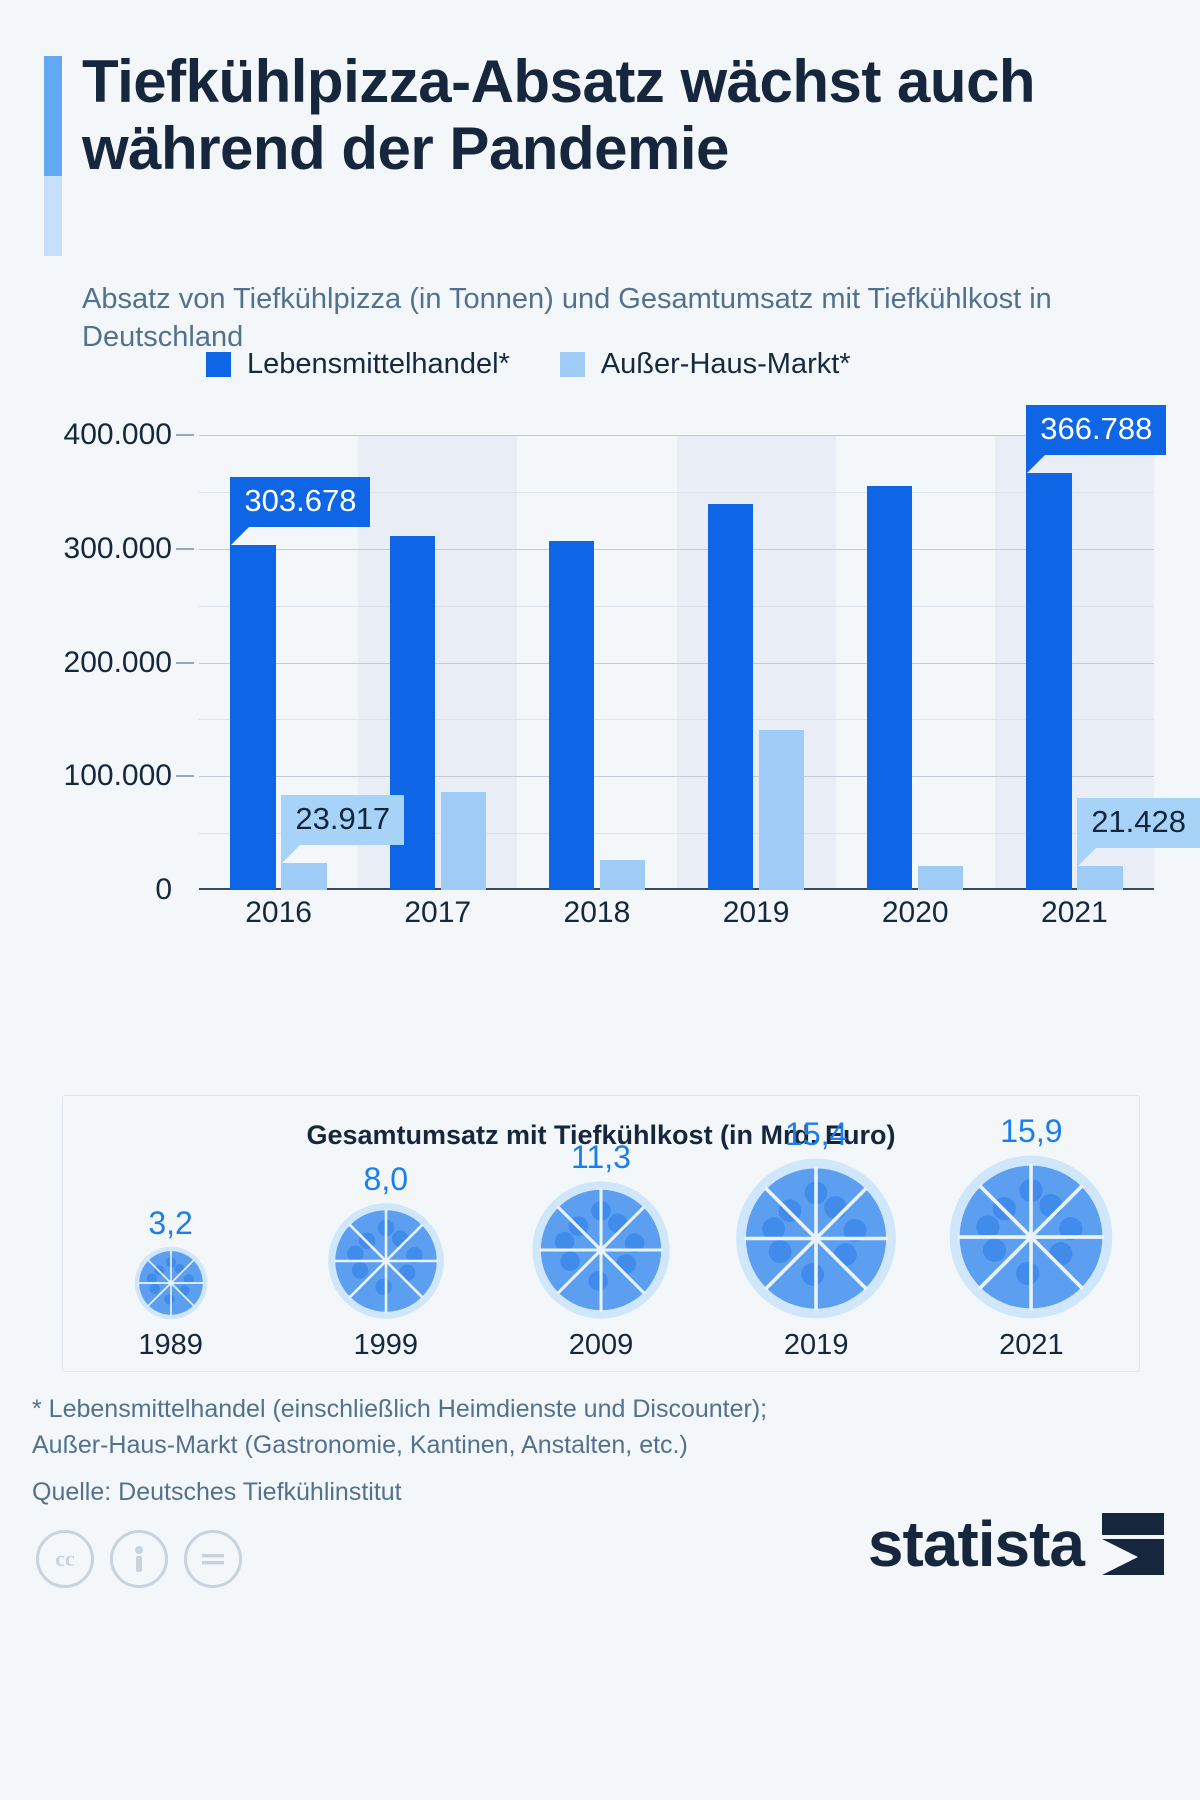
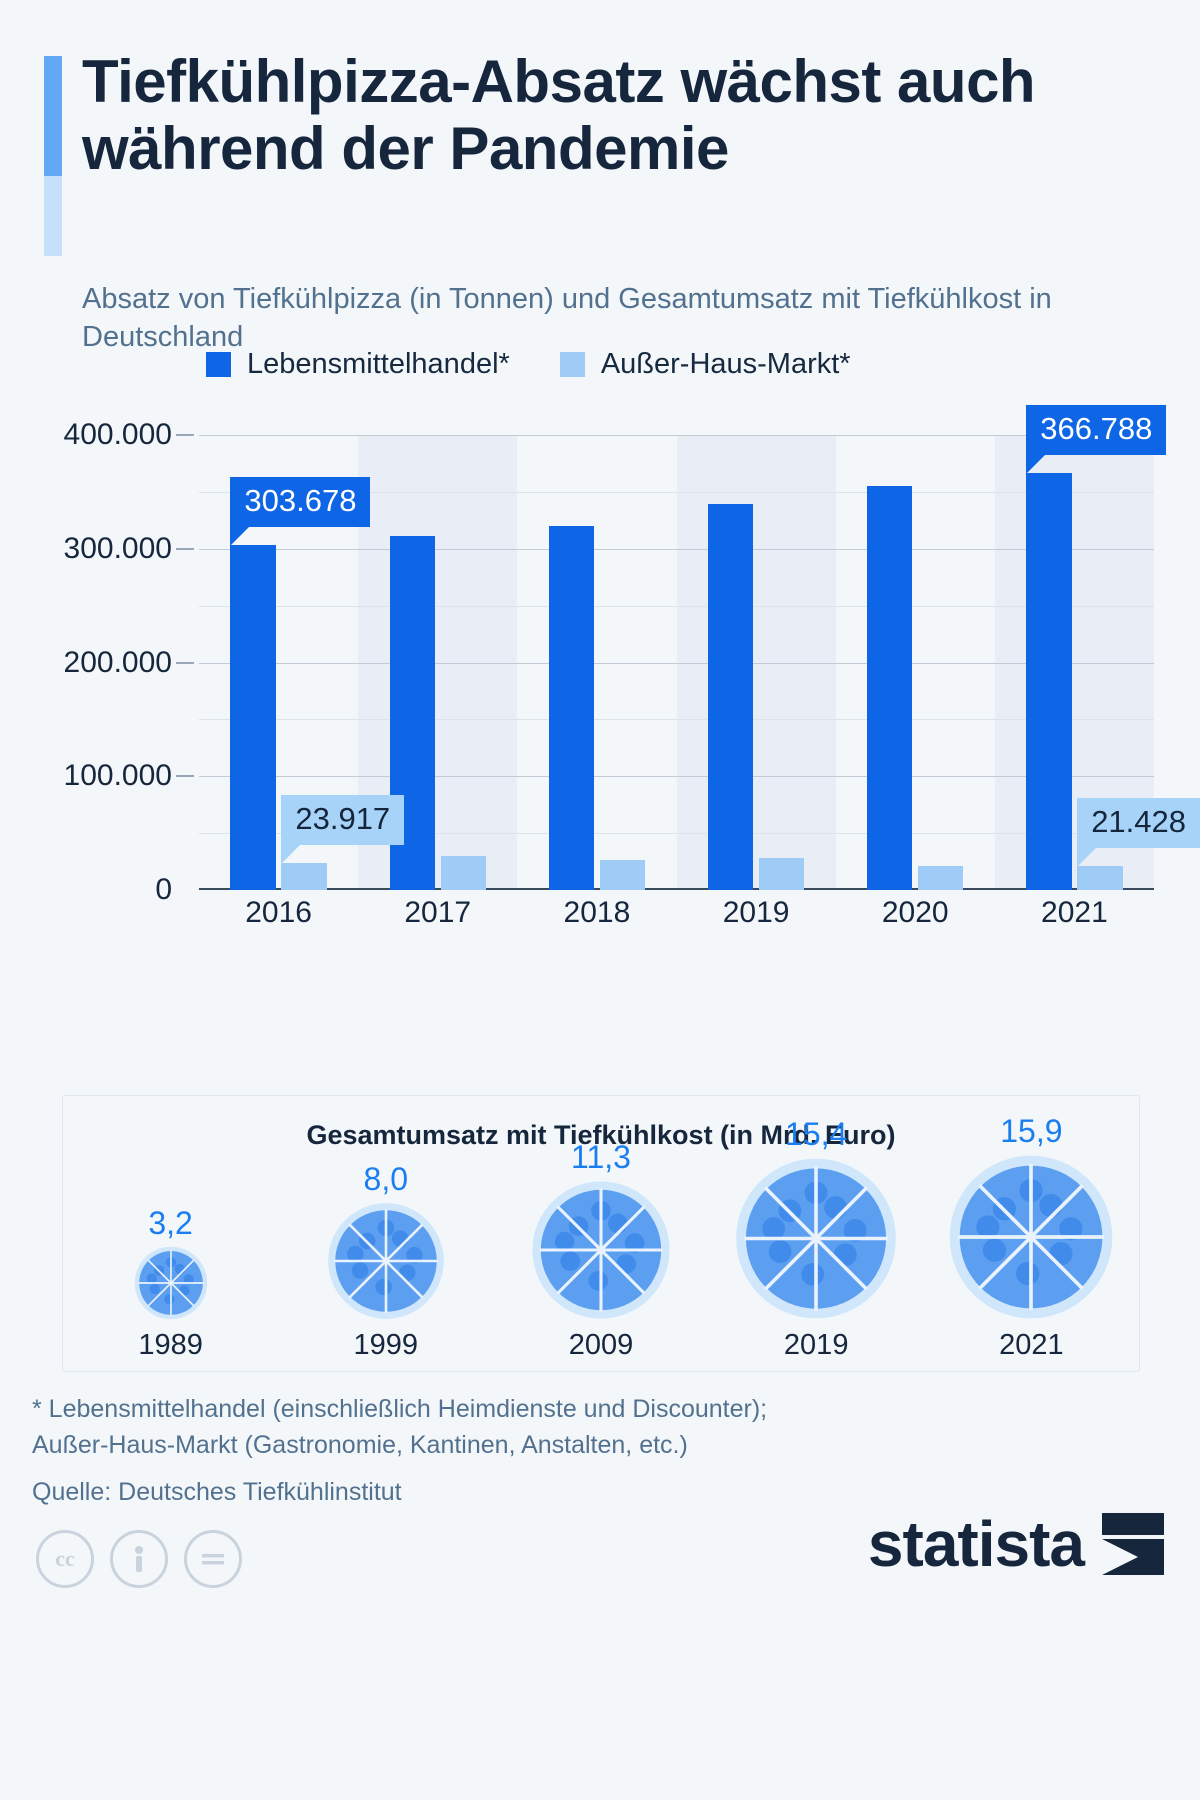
Außer-Haus-Markt*/2017: 86000 -> 30000
Lebensmittelhandel*/2018: 307000 -> 320000
Außer-Haus-Markt*/2019: 141000 -> 28000
